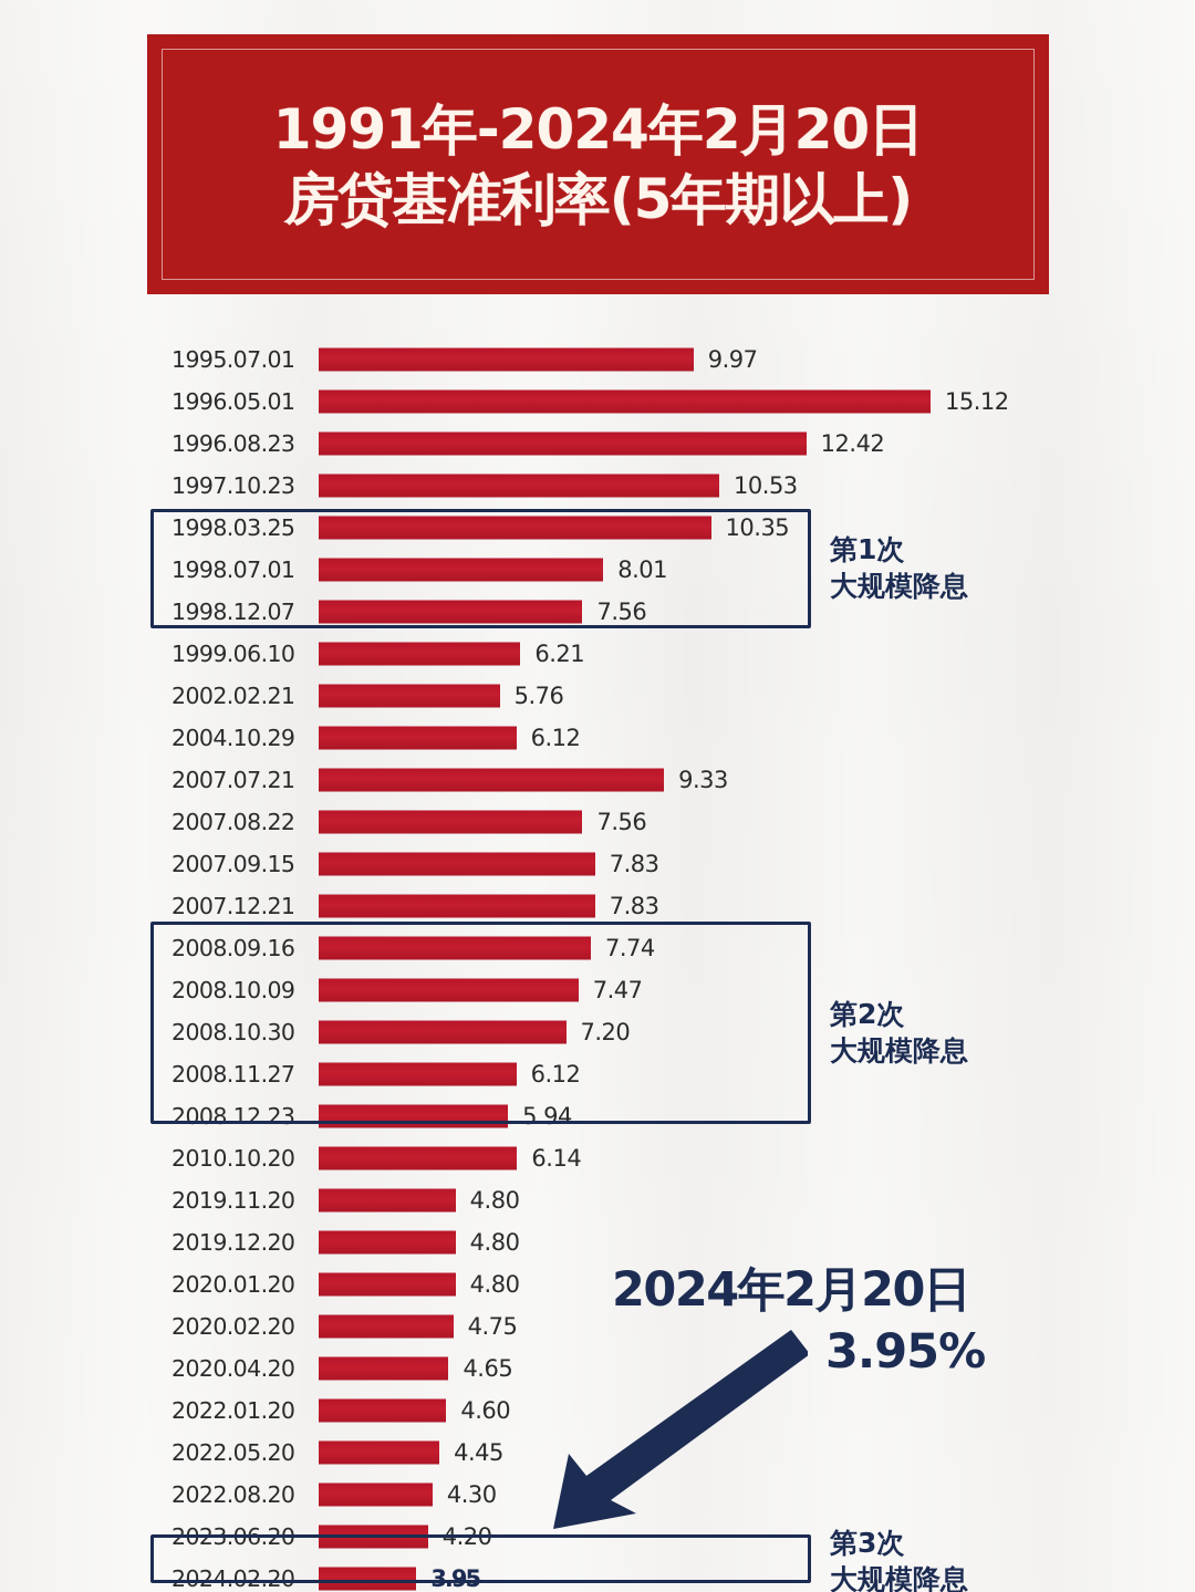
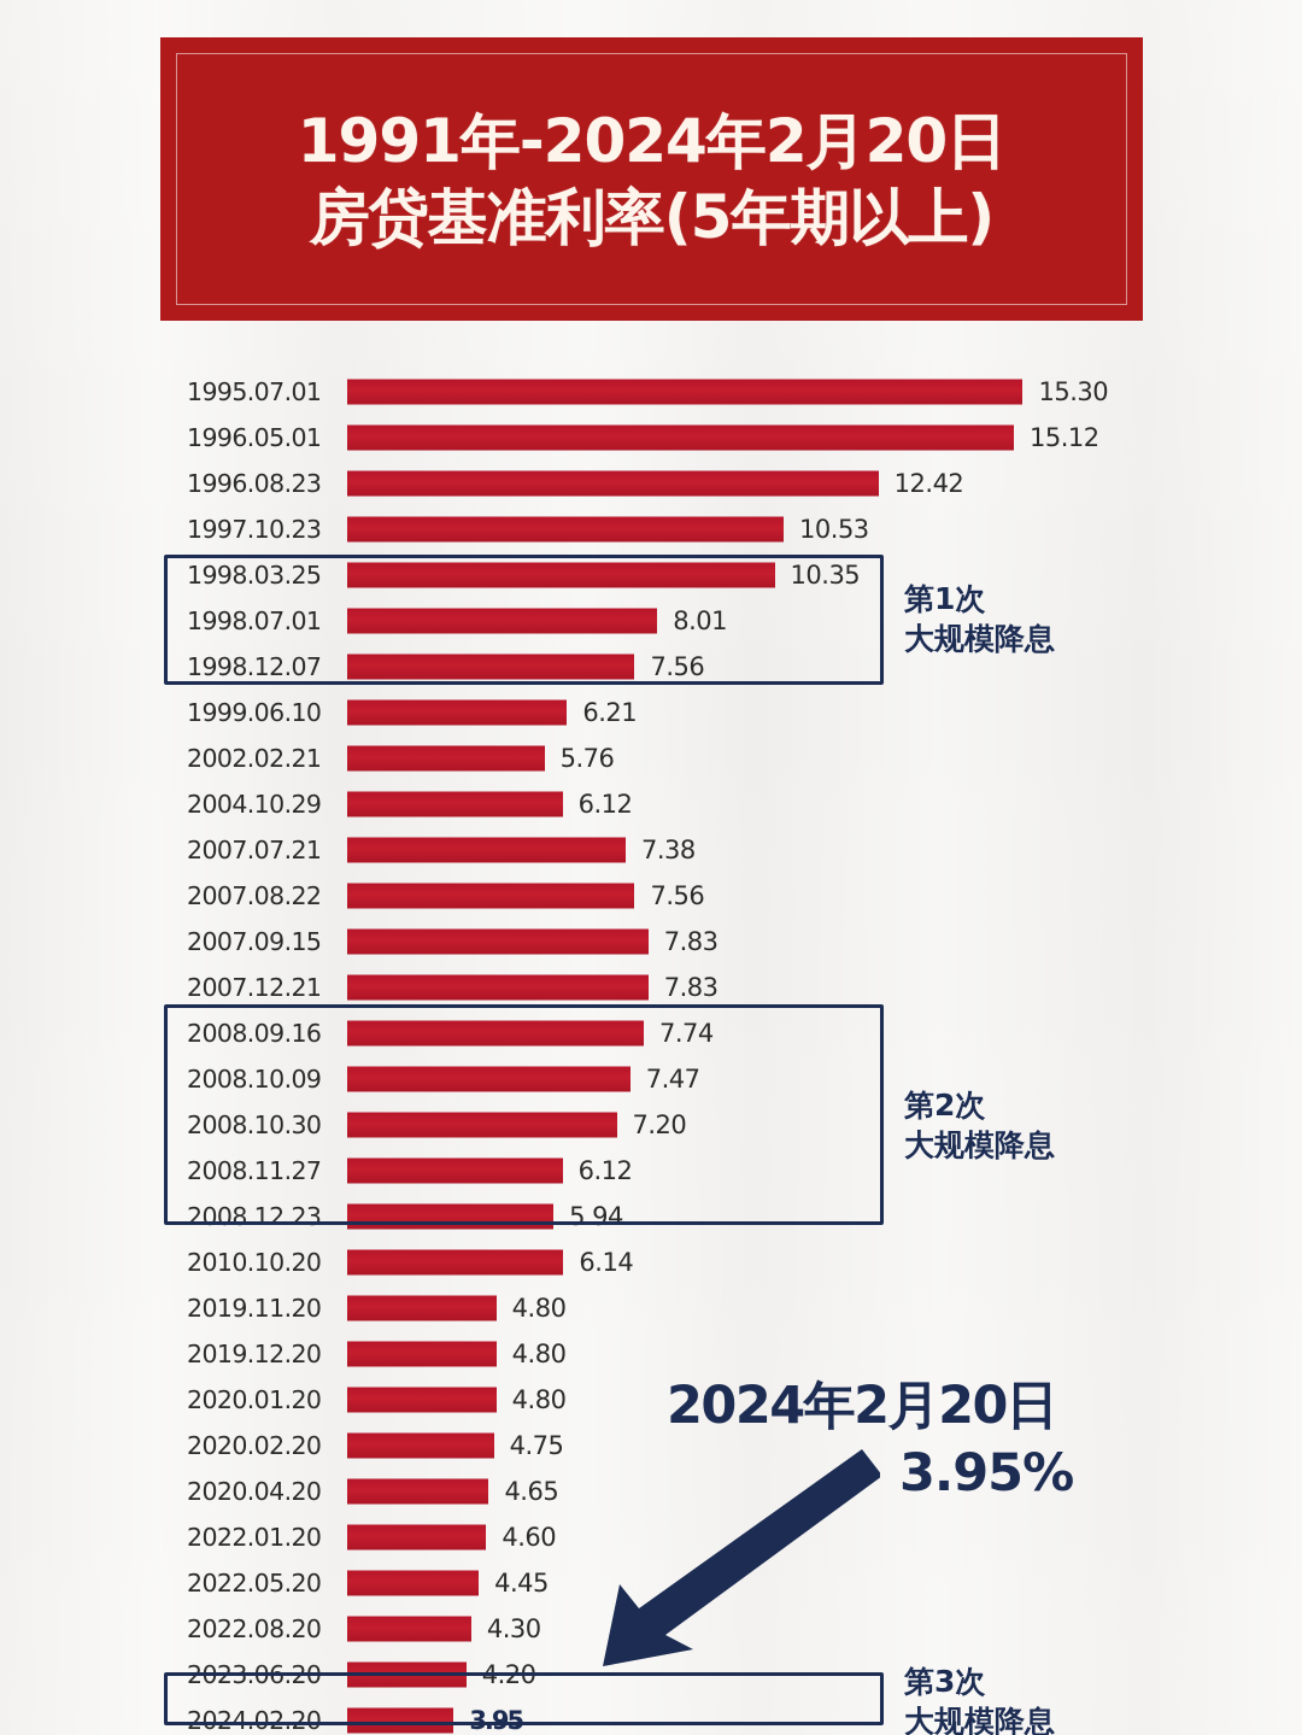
1995.07.01: 9.97 -> 15.30
2007.07.21: 9.33 -> 7.38
